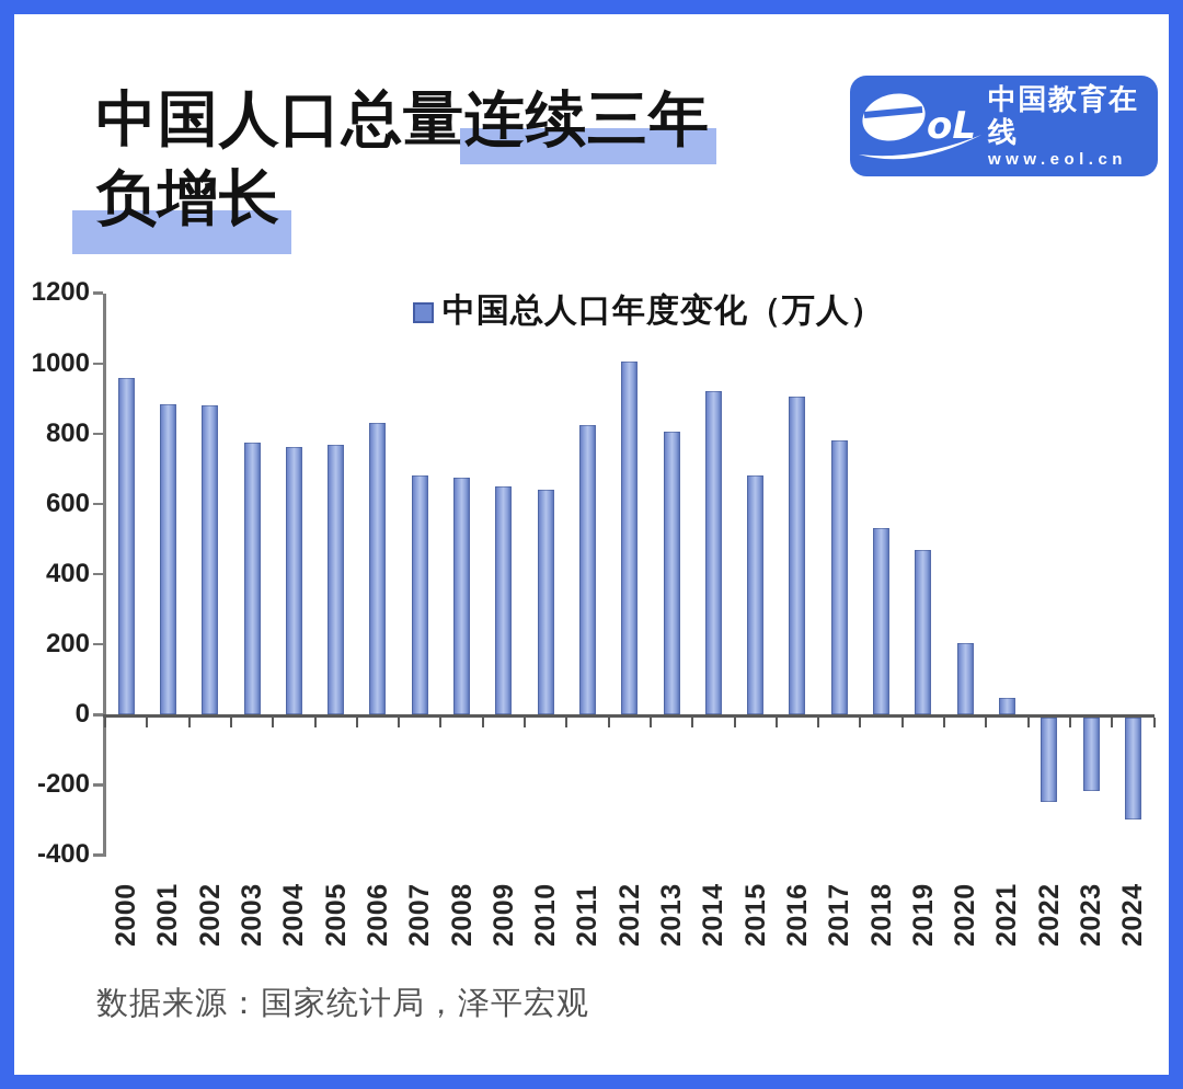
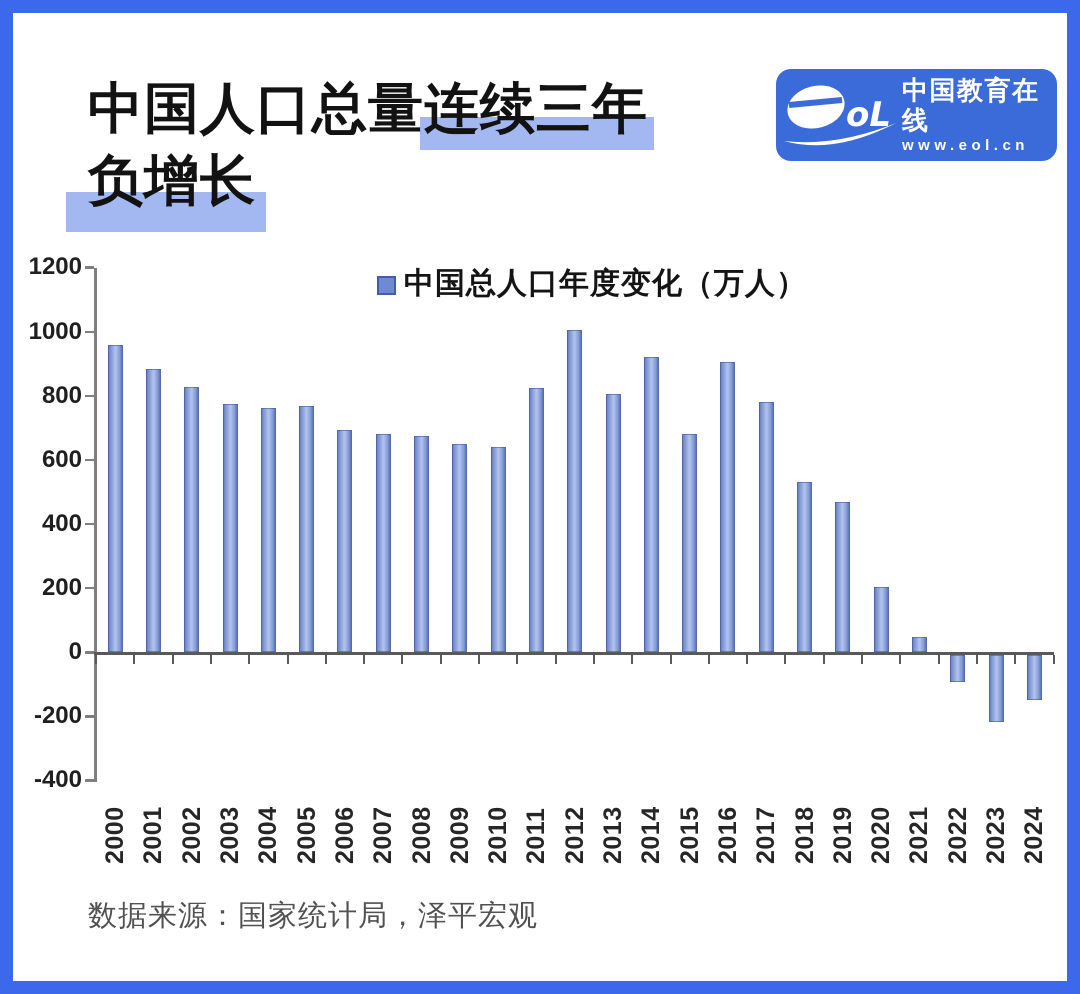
2002: 880 -> 830
2006: 830 -> 690
2022: -240 -> -80
2024: -290 -> -140
